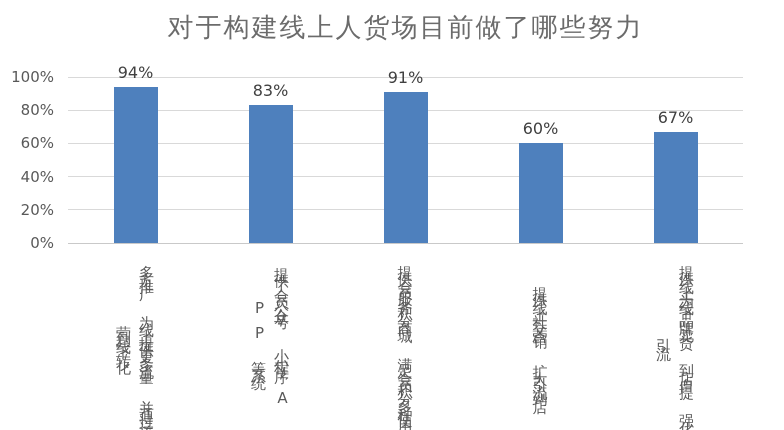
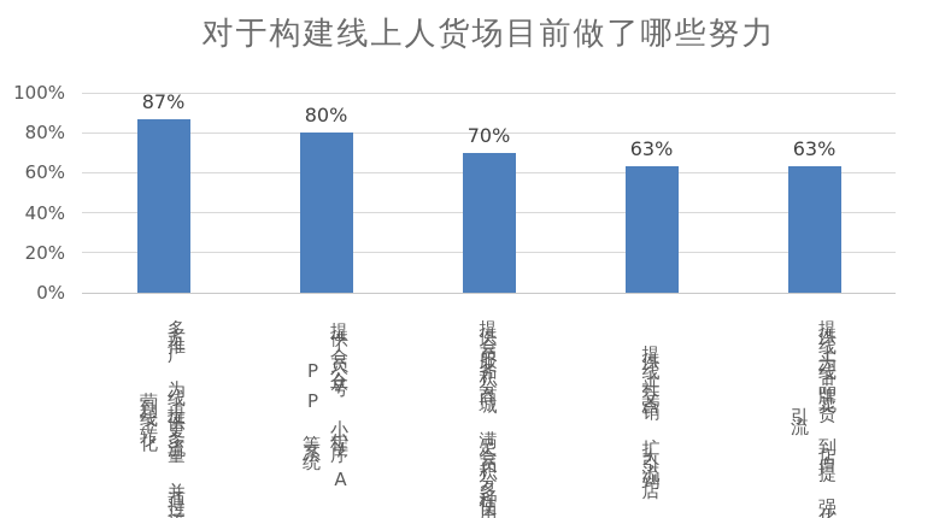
多方推广，为线上提供更多流量，并通过运营到线下转化: 94% -> 87%
提供了会员公众号/小小程序/APP等系统: 83% -> 80%
提供会员服务积分商城，满足会员积分多种使用: 91% -> 70%
提供线上社交营销，扩大引流到店: 60% -> 63%
提供线上为线下品牌卖货，到店自提，强化引流: 67% -> 63%
